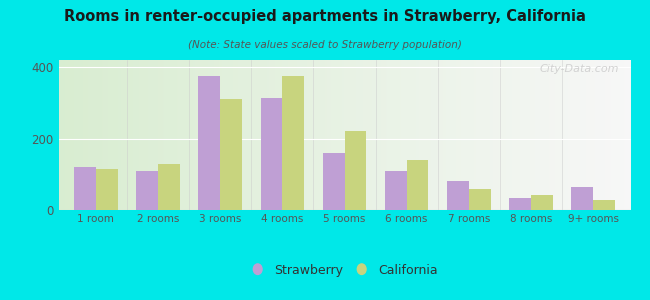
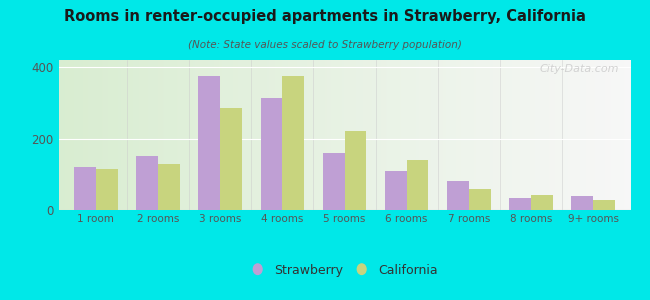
Strawberry/2 rooms: 110 -> 150
California/3 rooms: 310 -> 285
Strawberry/9+ rooms: 65 -> 38
